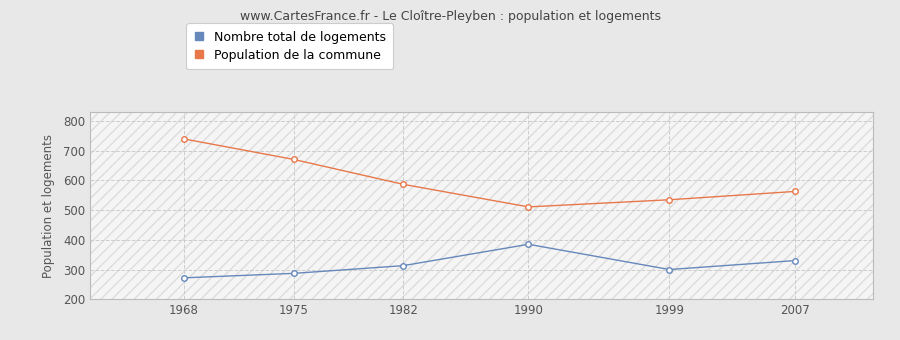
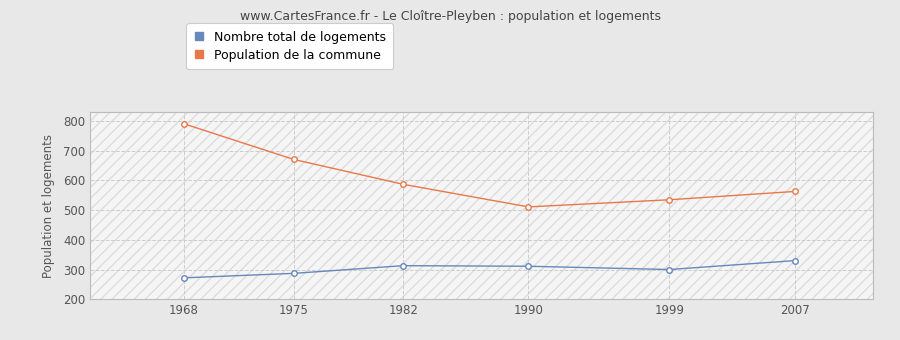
Population de la commune/1968: 740 -> 791
Nombre total de logements/1990: 385 -> 311
